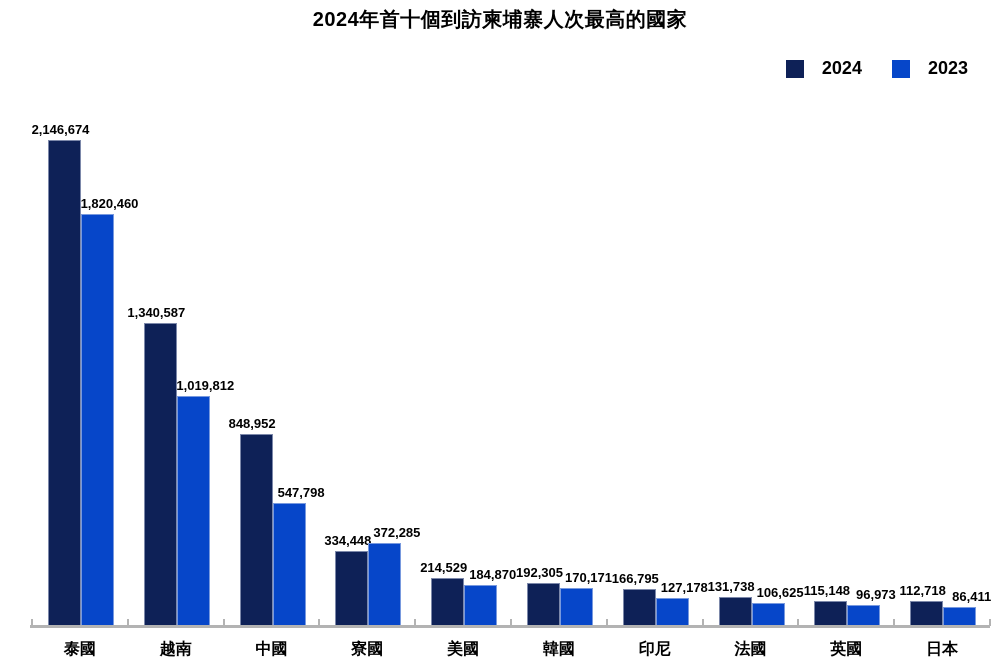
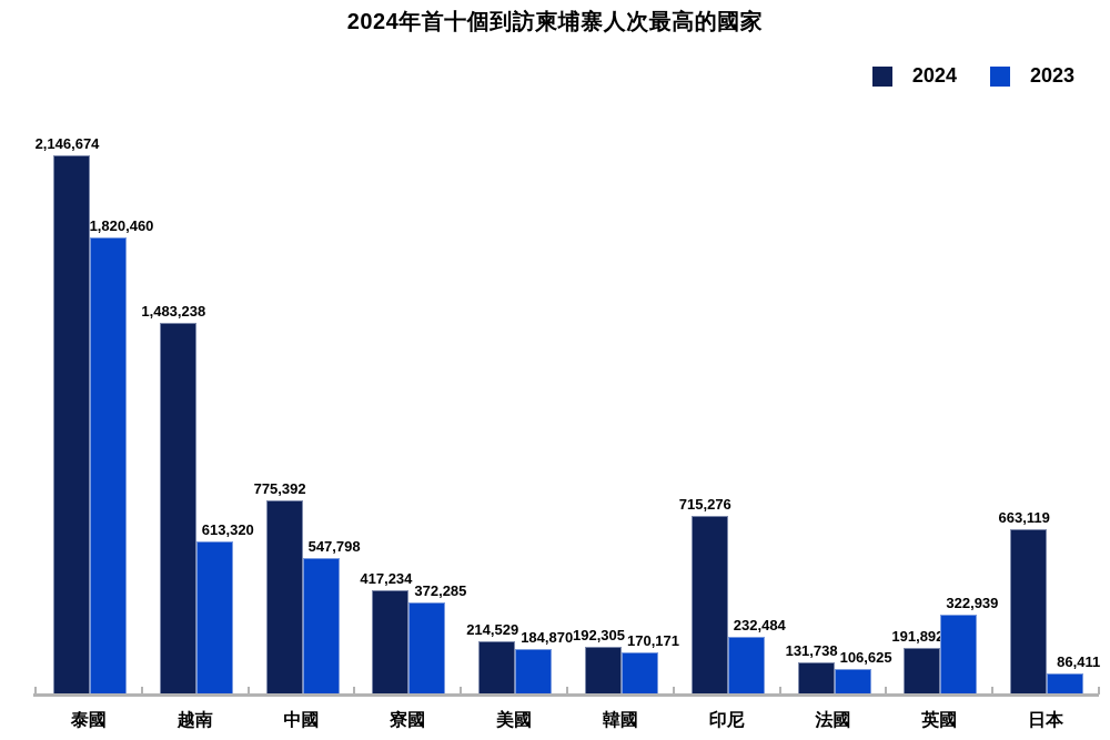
2024/越南: 1,340,587 -> 1,483,238
2023/越南: 1,019,812 -> 613,320
2024/中國: 848,952 -> 775,392
2024/寮國: 334,448 -> 417,234
2024/印尼: 166,795 -> 715,276
2023/印尼: 127,178 -> 232,484
2024/英國: 115,148 -> 191,892
2023/英國: 96,973 -> 322,939
2024/日本: 112,718 -> 663,119
